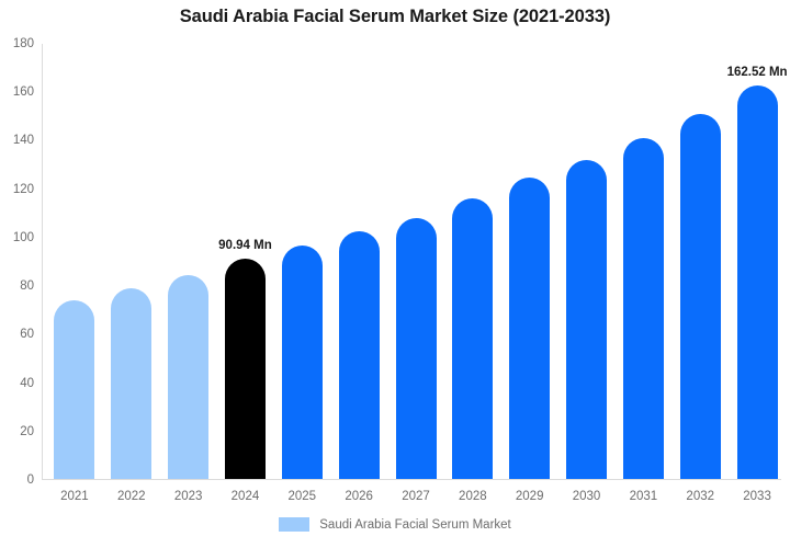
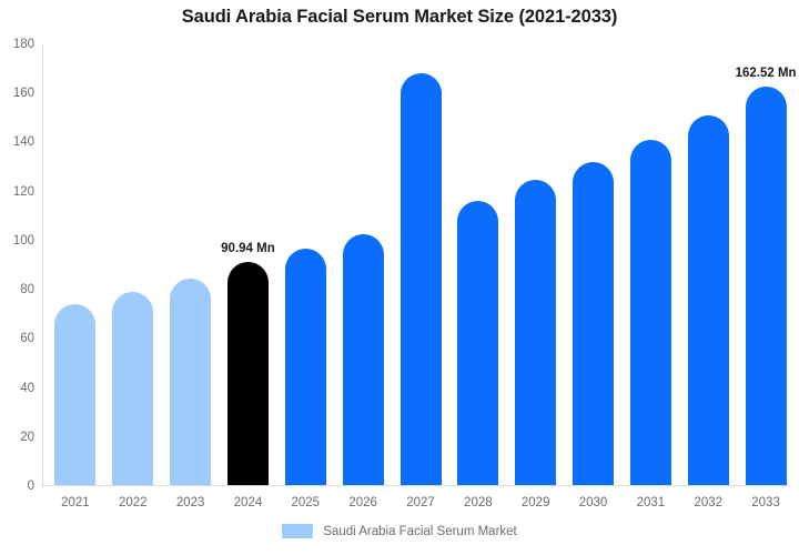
2027: 108 -> 168
